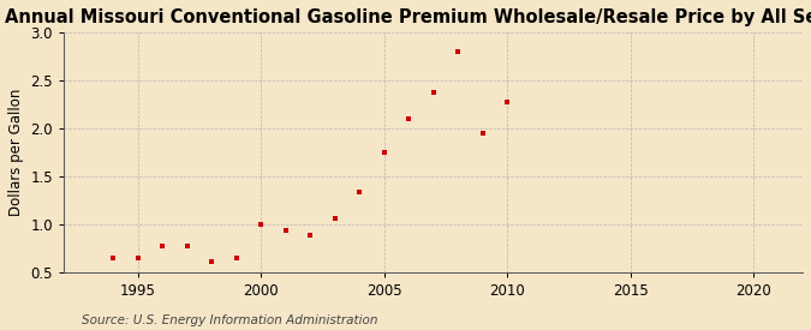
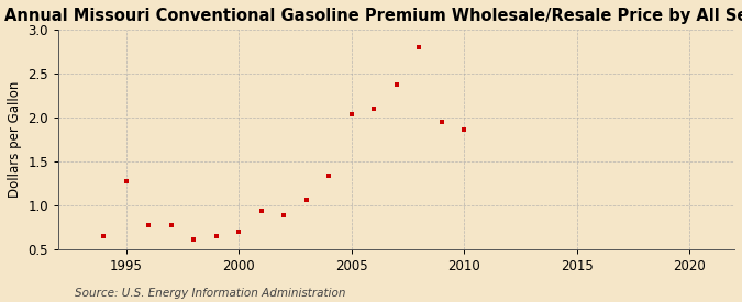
1995: 0.65 -> 1.28
2000: 1.00 -> 0.70
2005: 1.75 -> 2.04
2010: 2.28 -> 1.86
